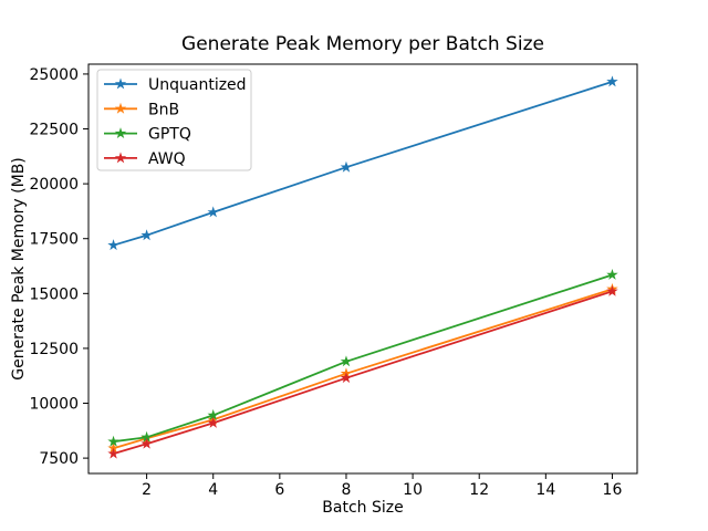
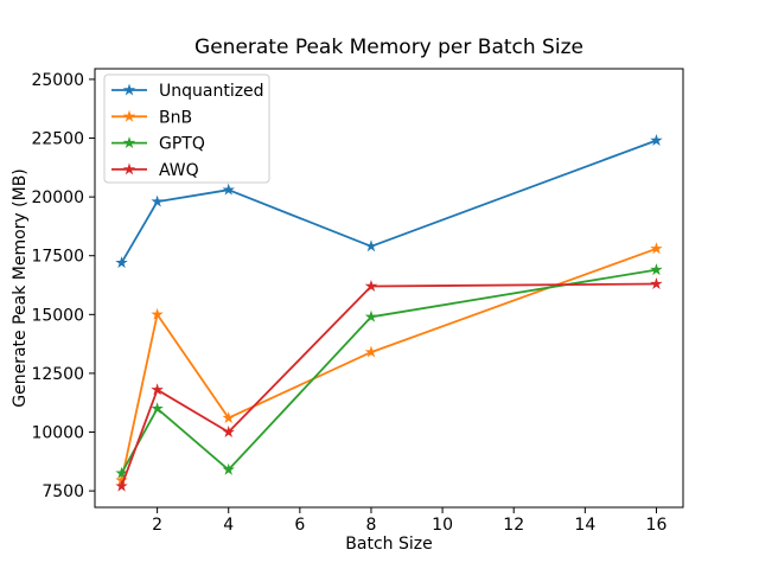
Unquantized/2: 17600 -> 19800
BnB/2: 8400 -> 15000
GPTQ/2: 8400 -> 11000
AWQ/2: 8200 -> 11800
Unquantized/4: 18700 -> 20300
BnB/4: 9200 -> 10600
GPTQ/4: 9400 -> 8400
AWQ/4: 9100 -> 10000
Unquantized/8: 20800 -> 17900
BnB/8: 11400 -> 13400
GPTQ/8: 11900 -> 14900
AWQ/8: 11200 -> 16200
Unquantized/16: 24600 -> 22400
BnB/16: 15200 -> 17800
GPTQ/16: 15800 -> 16900
AWQ/16: 15100 -> 16300
